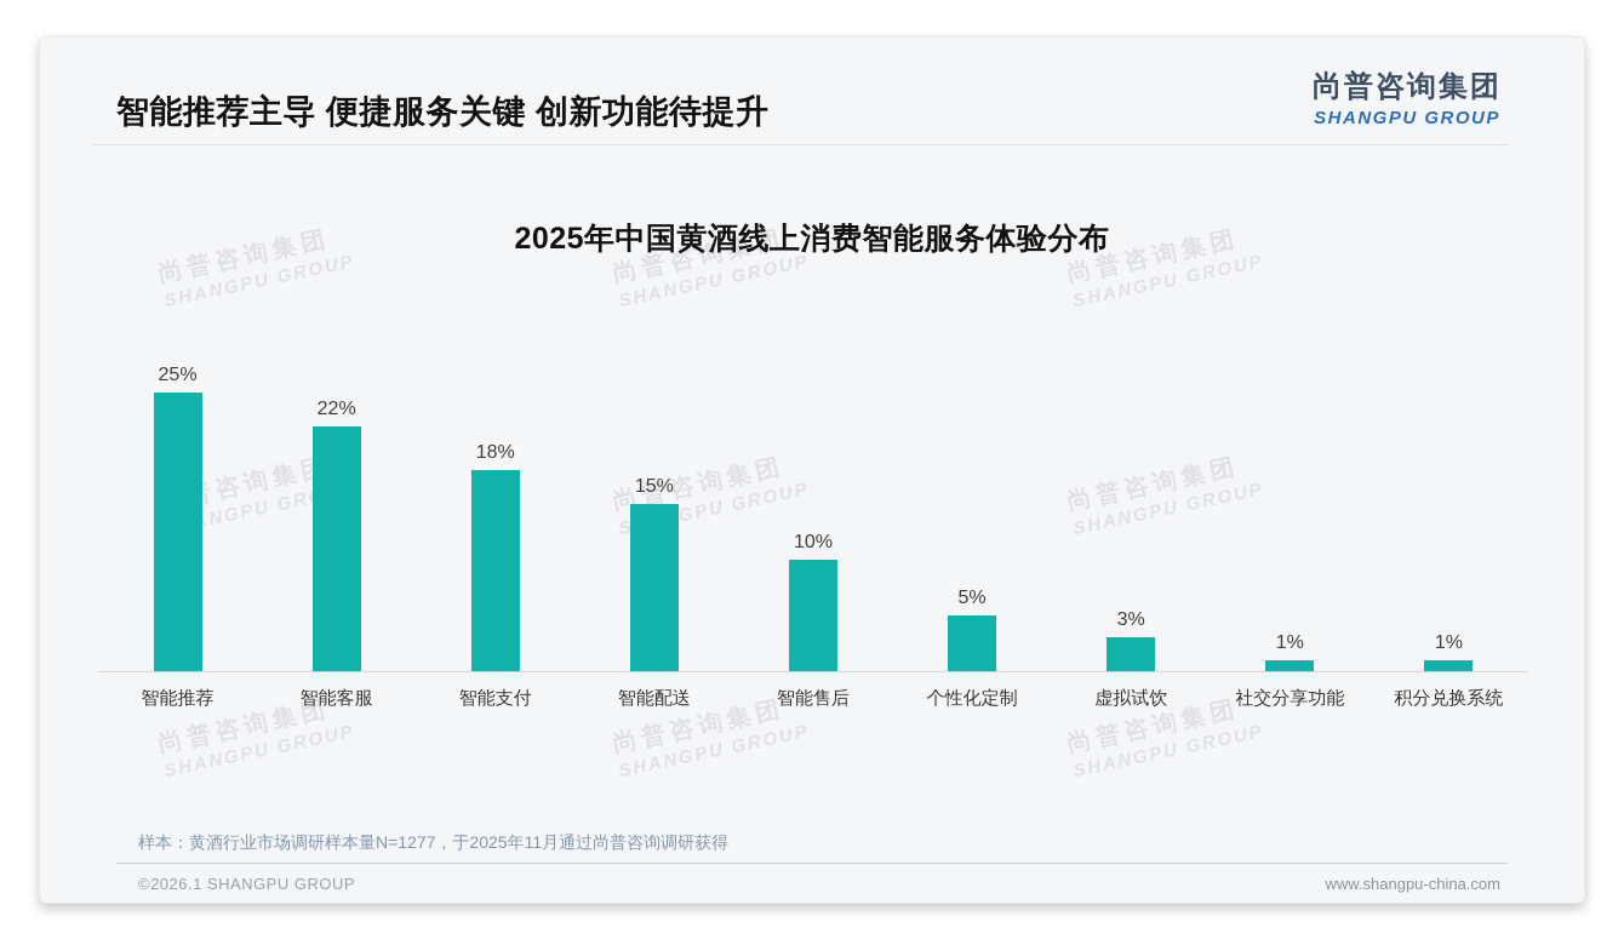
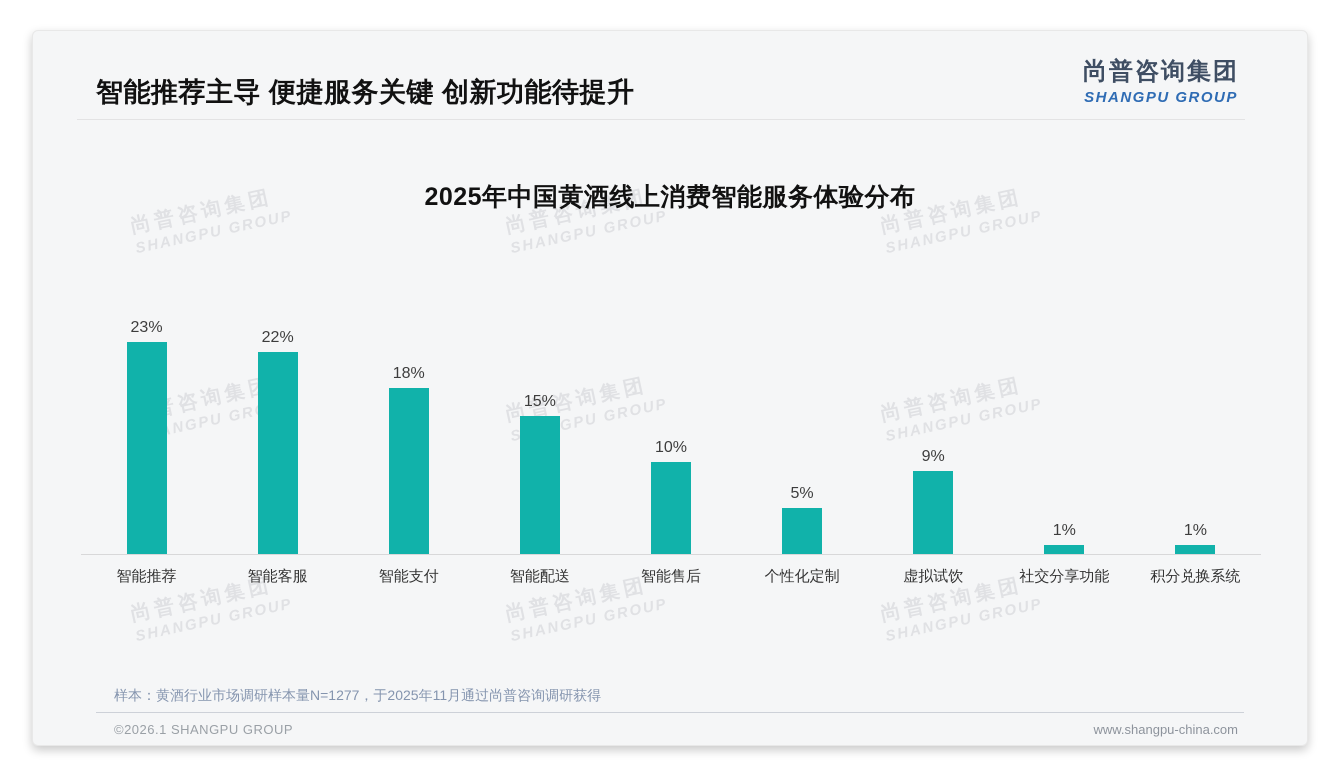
智能推荐: 25% -> 23%
虚拟试饮: 3% -> 9%
